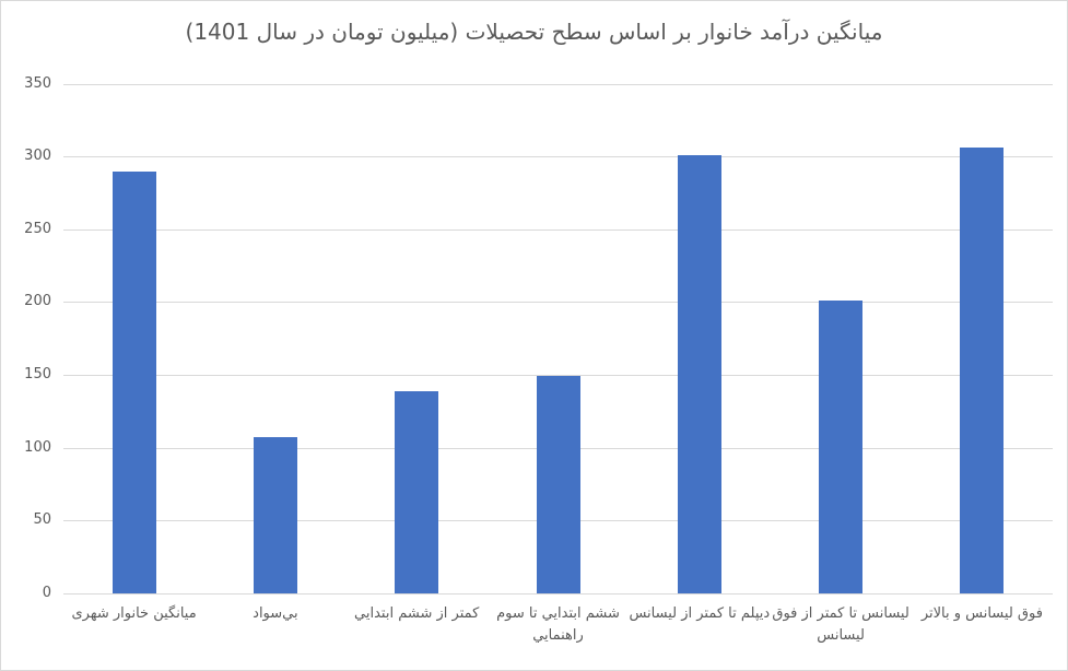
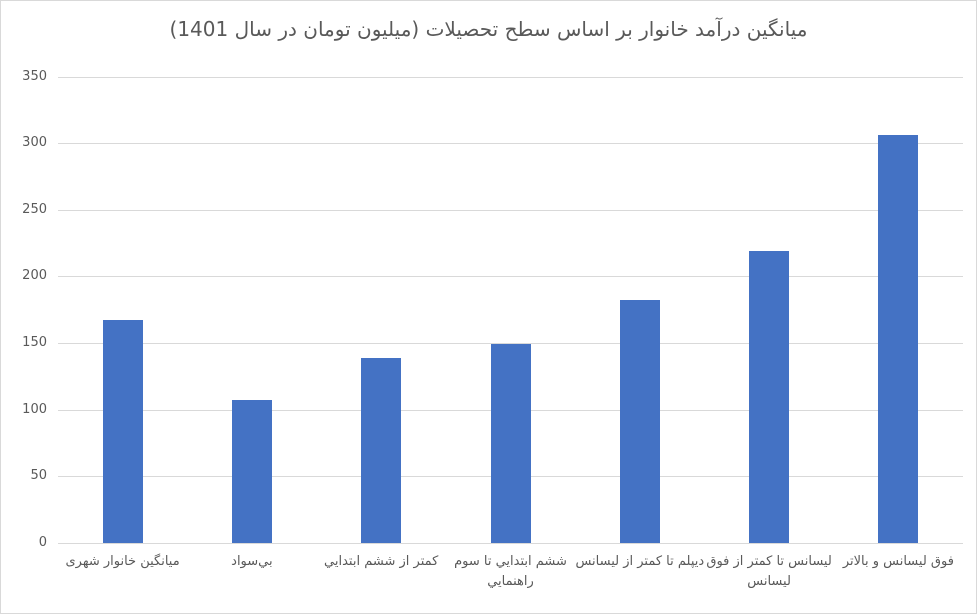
ميانگين خانوار شهری: 290 -> 167
ديپلم تا كمتر از ليسانس: 301 -> 182
ليسانس تا كمتر از فوق ليسانس: 201 -> 219
